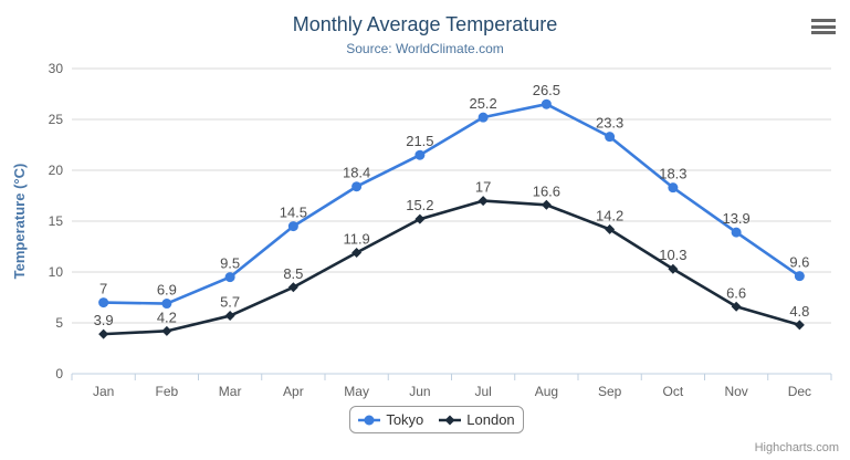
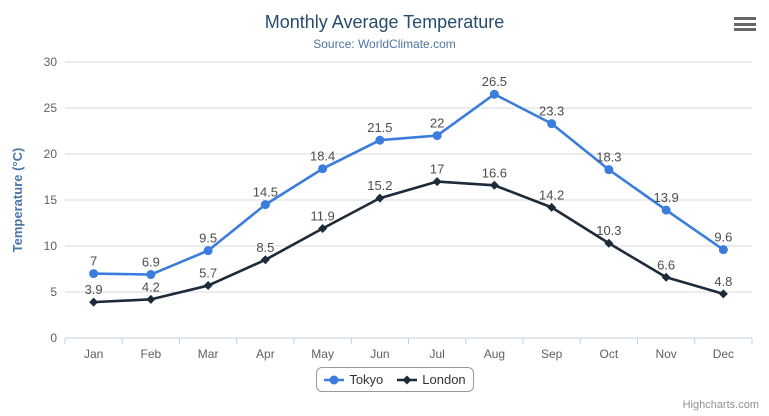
Tokyo/Jul: 25.2 -> 22
